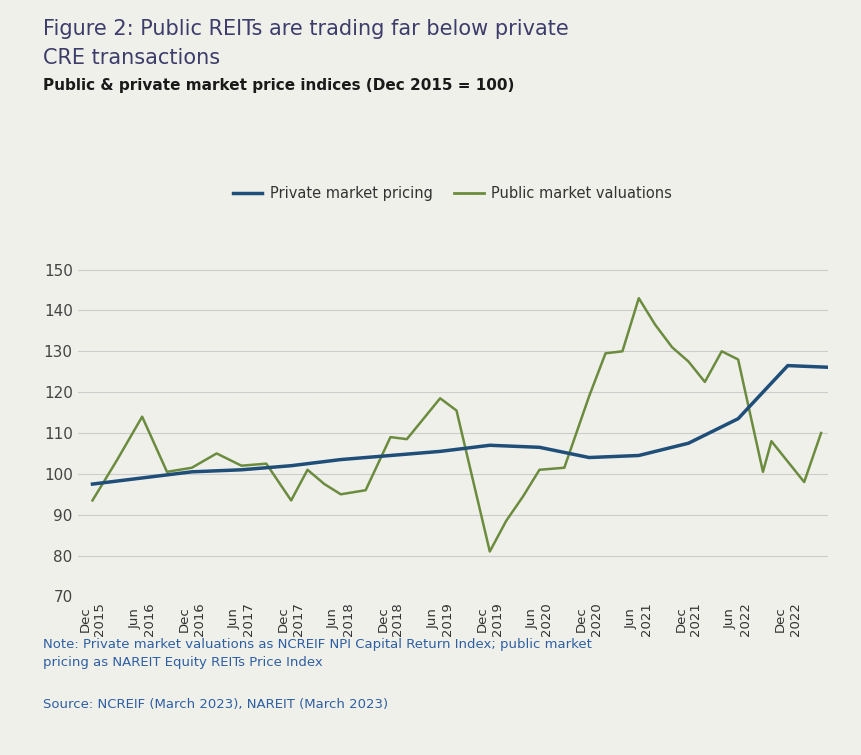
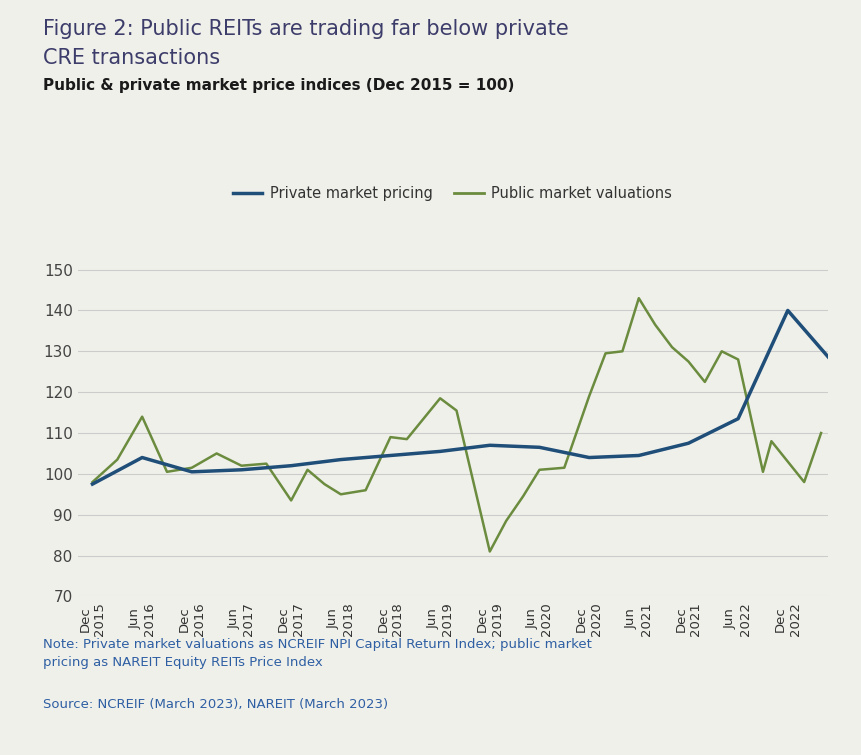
Public market valuations/Dec 2015: 93.5 -> 98.0
Private market pricing/Jun 2016: 99.0 -> 104.0
Private market pricing/Dec 2022: 126.5 -> 140.0
